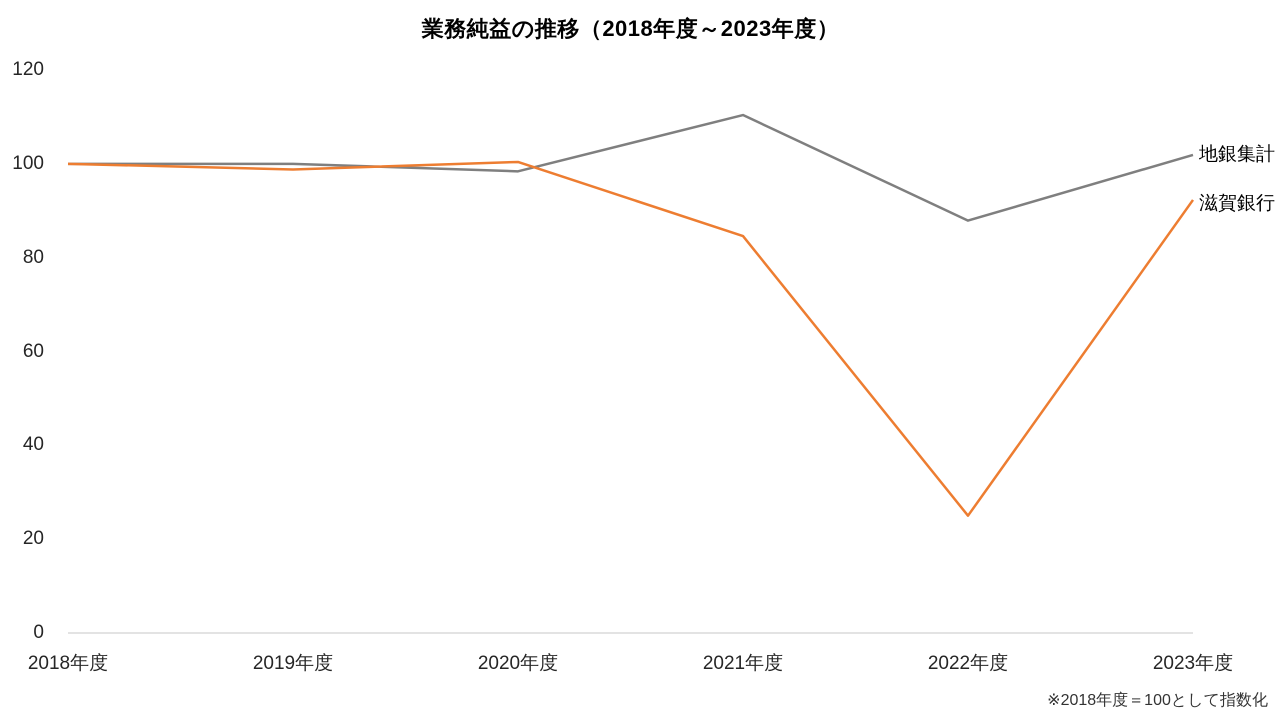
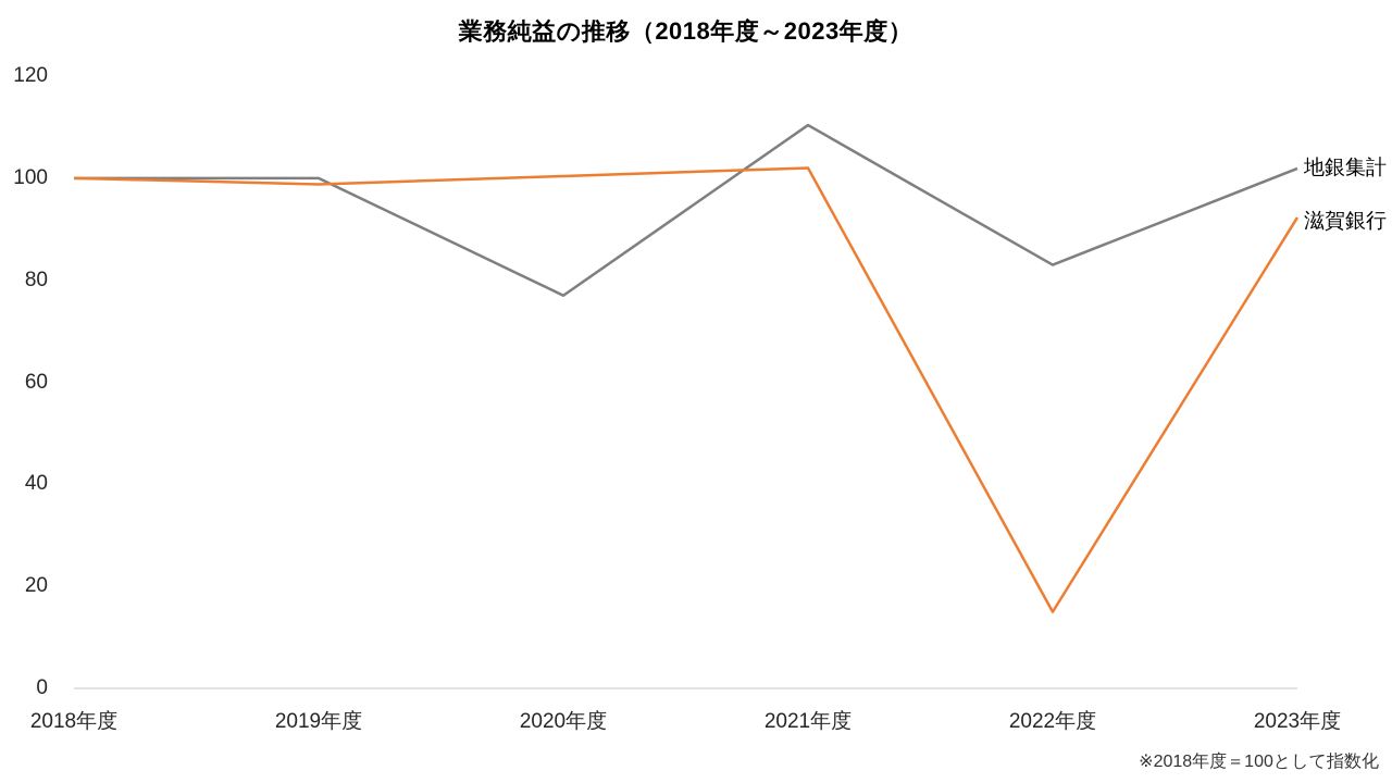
地銀集計/2020年度: 98 -> 77
滋賀銀行/2021年度: 85 -> 102
地銀集計/2022年度: 88 -> 83
滋賀銀行/2022年度: 25 -> 15
